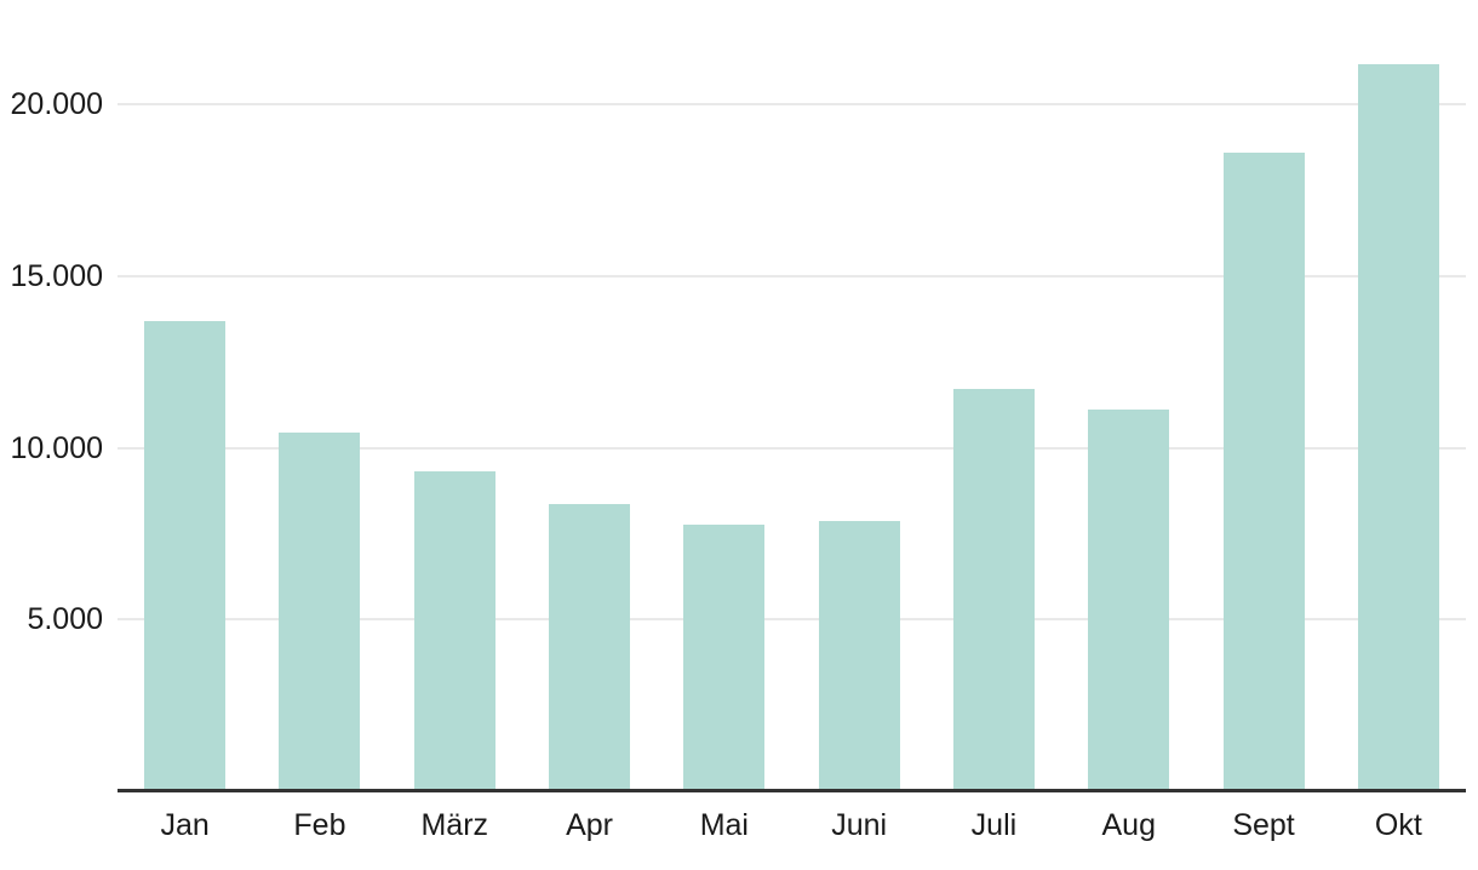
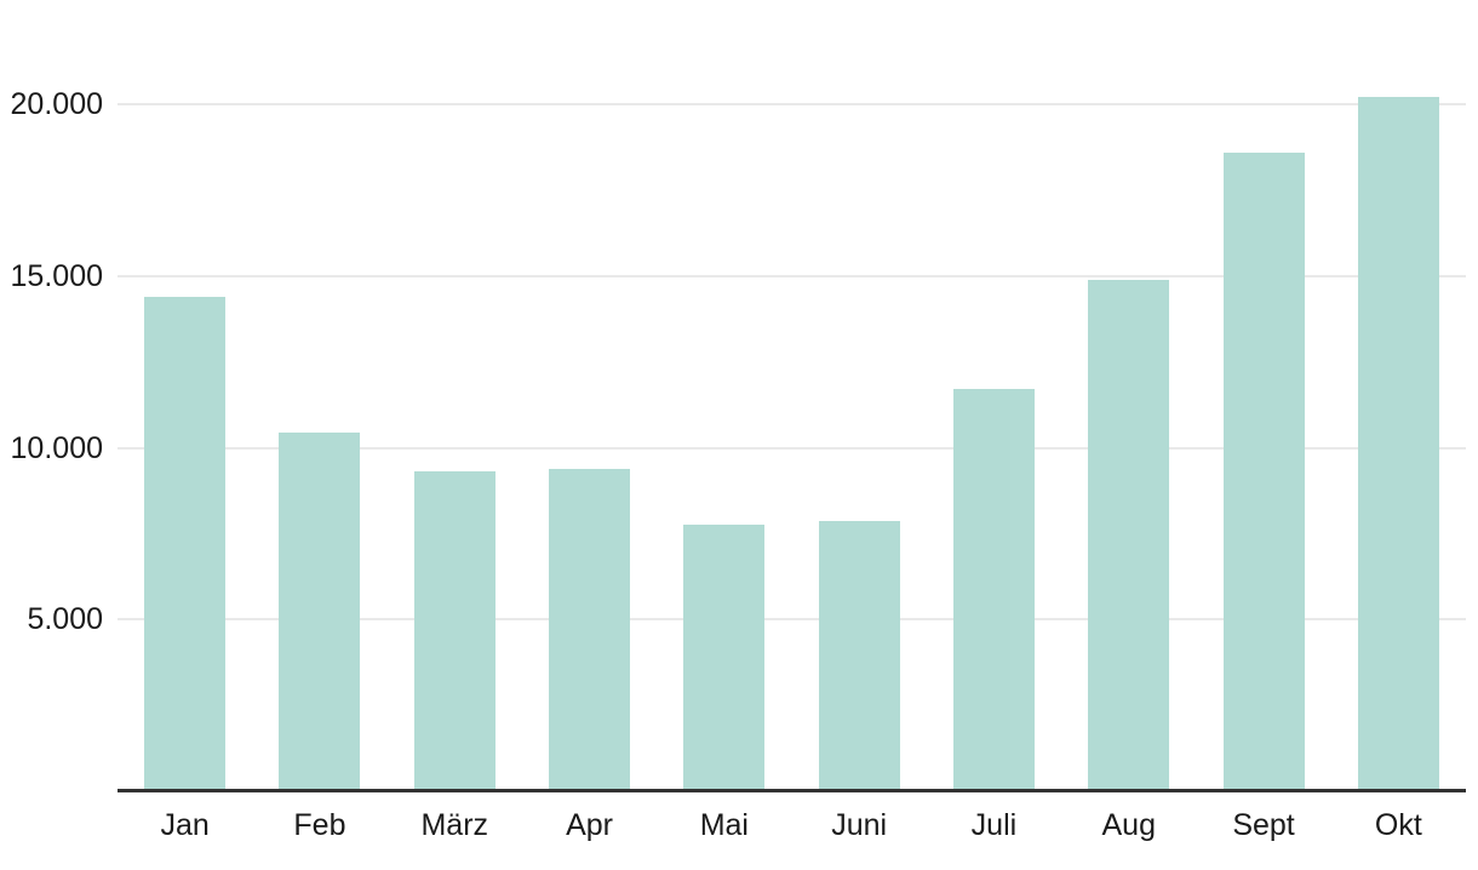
Jan: 13700 -> 14400
Apr: 8400 -> 9400
Aug: 11100 -> 14900
Okt: 21200 -> 20200
